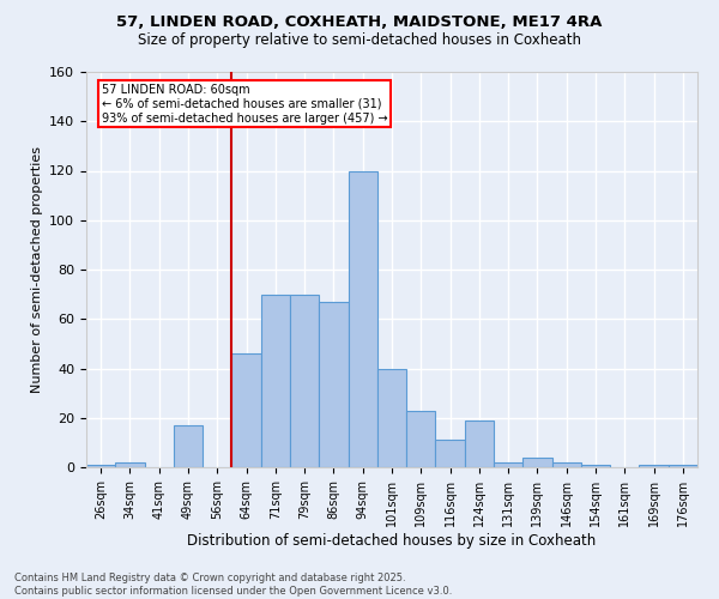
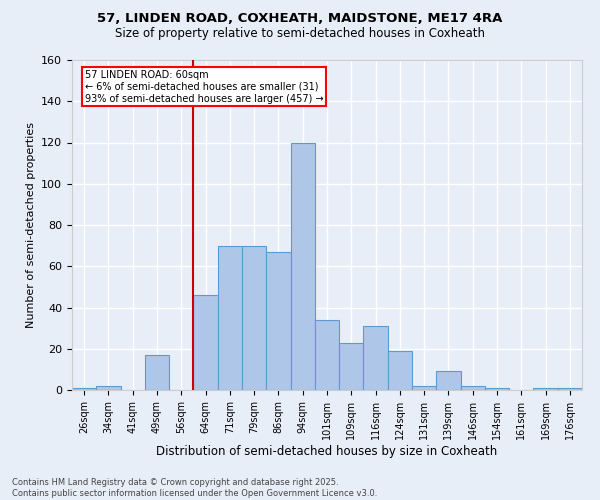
101sqm: 40 -> 34
116sqm: 11 -> 31
139sqm: 4 -> 9
